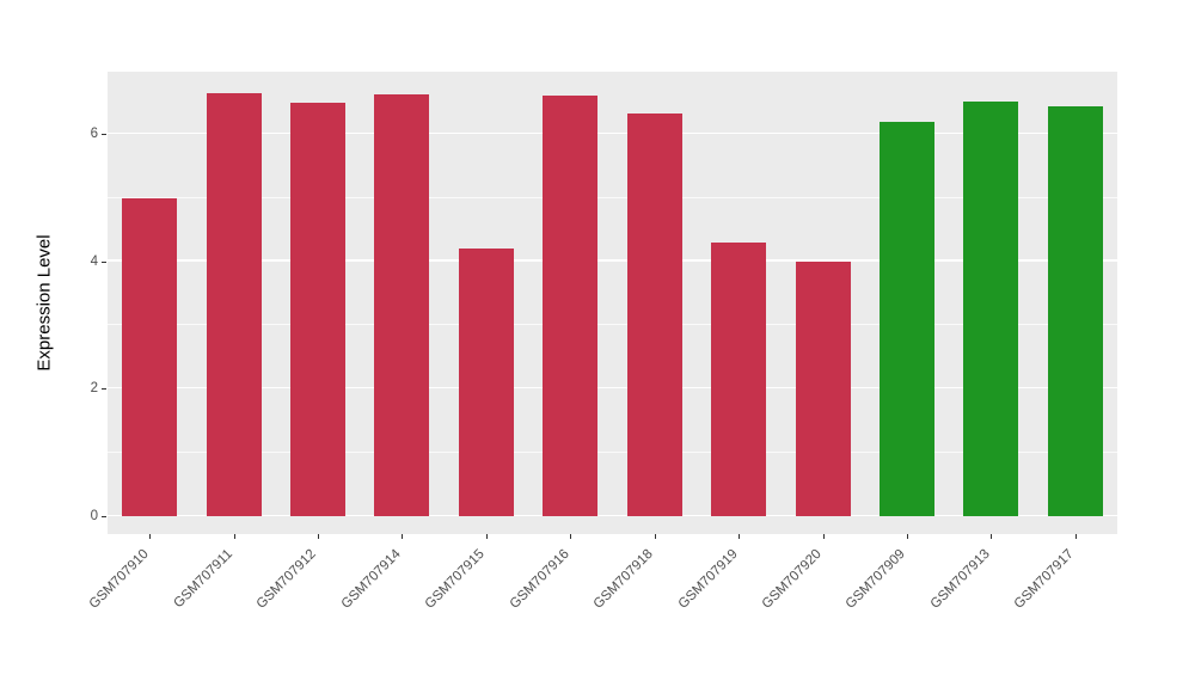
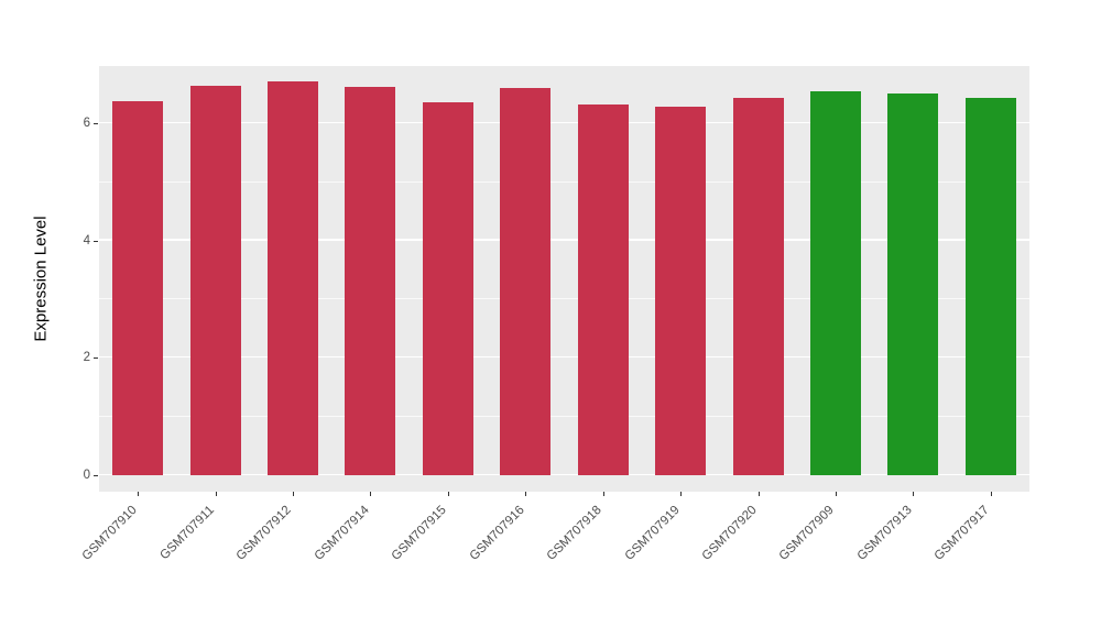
GSM707910: 5.0 -> 6.4
GSM707912: 6.5 -> 6.7
GSM707915: 4.2 -> 6.4
GSM707919: 4.3 -> 6.3
GSM707920: 4.0 -> 6.4
GSM707909: 6.2 -> 6.5
